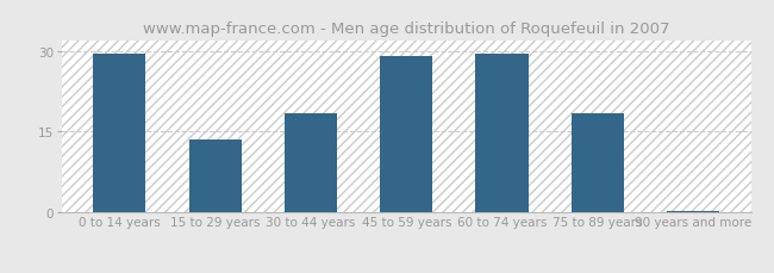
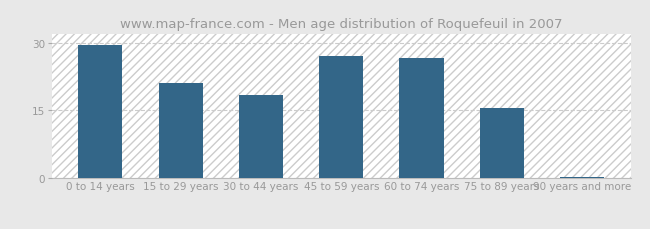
15 to 29 years: 13.5 -> 21.0
45 to 59 years: 29.0 -> 27.0
60 to 74 years: 29.5 -> 26.5
75 to 89 years: 18.5 -> 15.5
